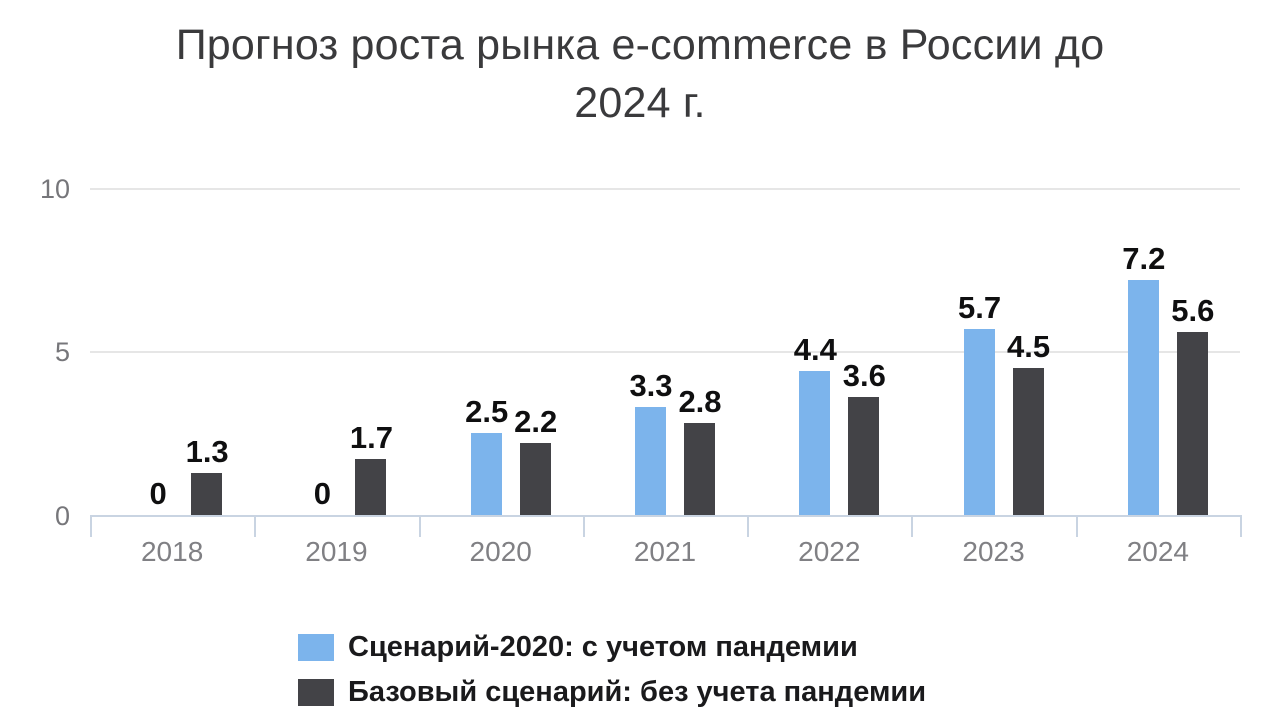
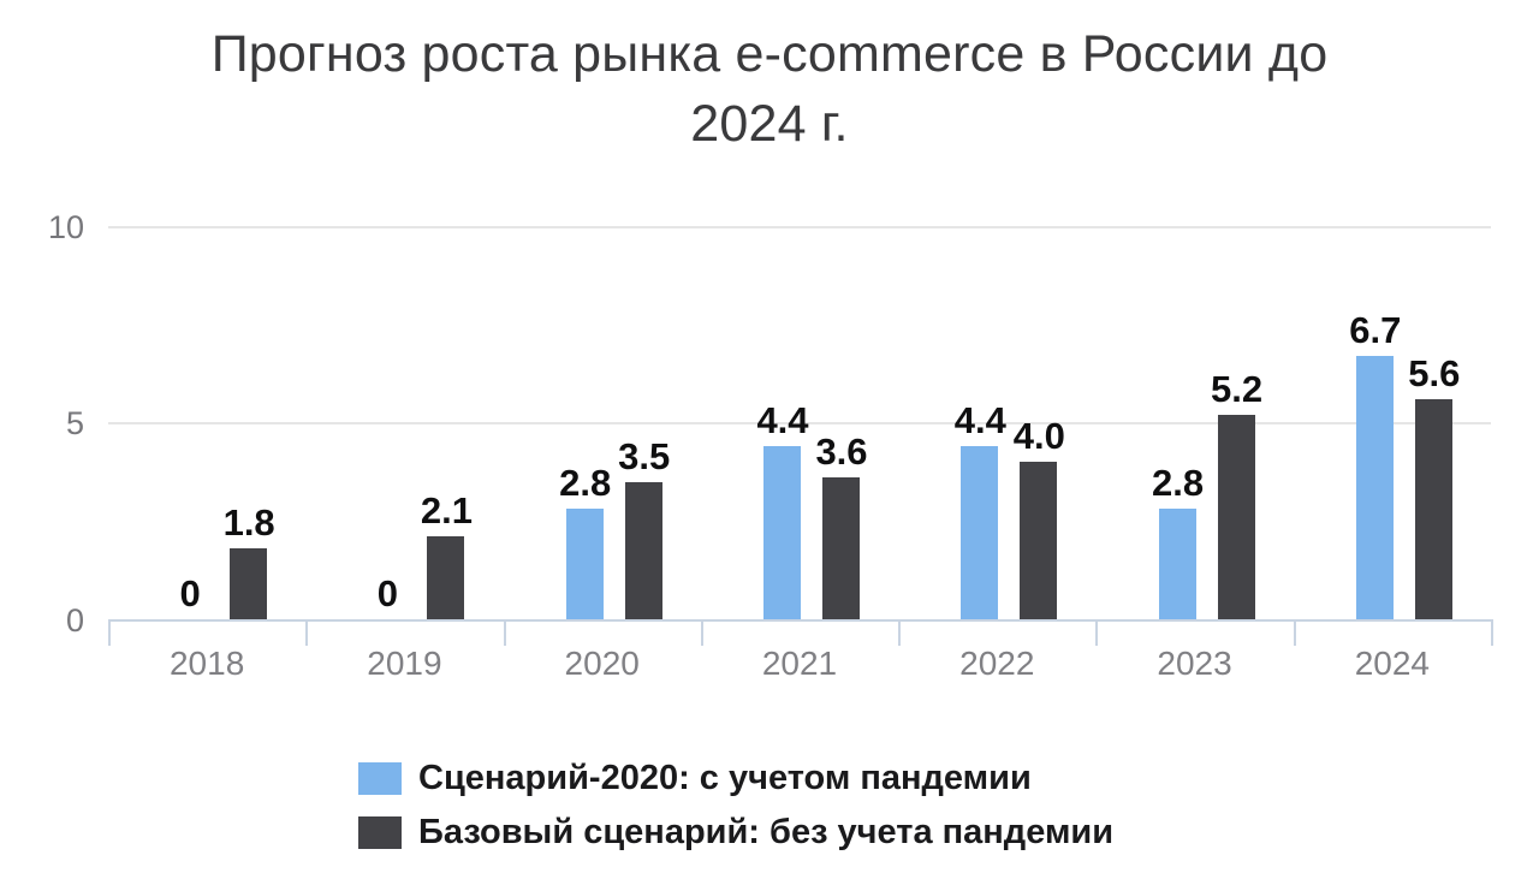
Базовый сценарий: без учета пандемии/2018: 1.3 -> 1.8
Базовый сценарий: без учета пандемии/2019: 1.7 -> 2.1
Сценарий-2020: с учетом пандемии/2020: 2.5 -> 2.8
Базовый сценарий: без учета пандемии/2020: 2.2 -> 3.5
Сценарий-2020: с учетом пандемии/2021: 3.3 -> 4.4
Базовый сценарий: без учета пандемии/2021: 2.8 -> 3.6
Базовый сценарий: без учета пандемии/2022: 3.6 -> 4.0
Сценарий-2020: с учетом пандемии/2023: 5.7 -> 2.8
Базовый сценарий: без учета пандемии/2023: 4.5 -> 5.2
Сценарий-2020: с учетом пандемии/2024: 7.2 -> 6.7
